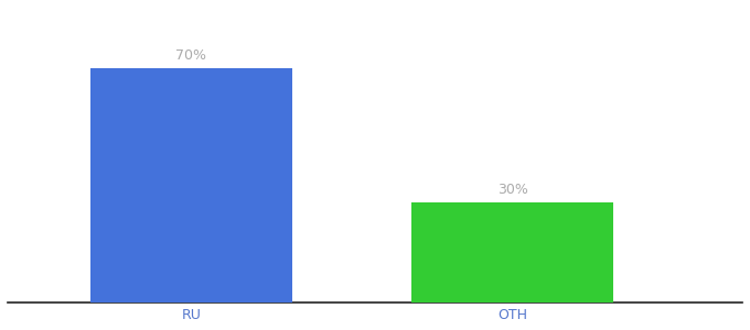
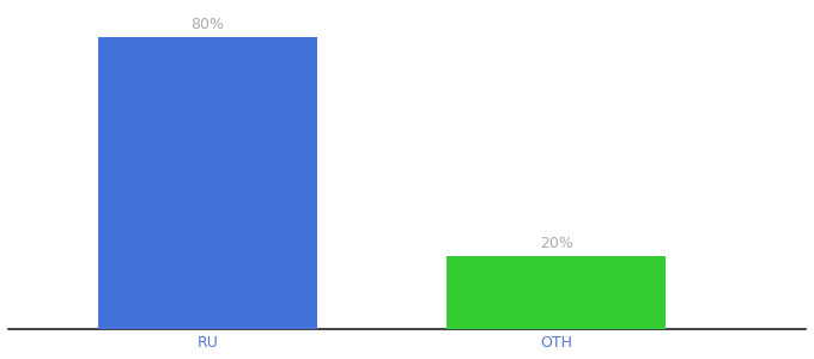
RU: 70% -> 80%
OTH: 30% -> 20%
